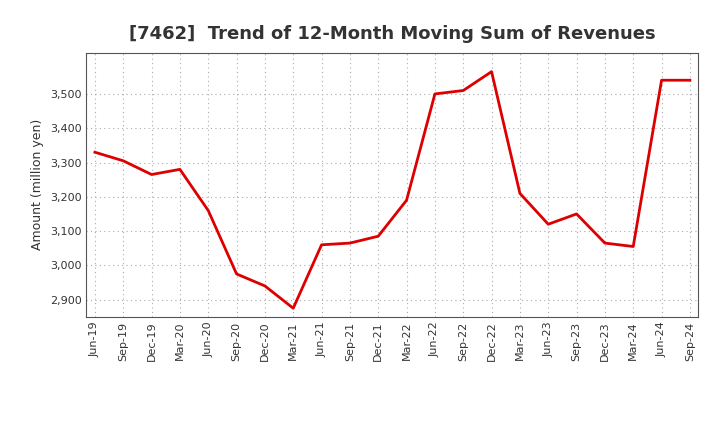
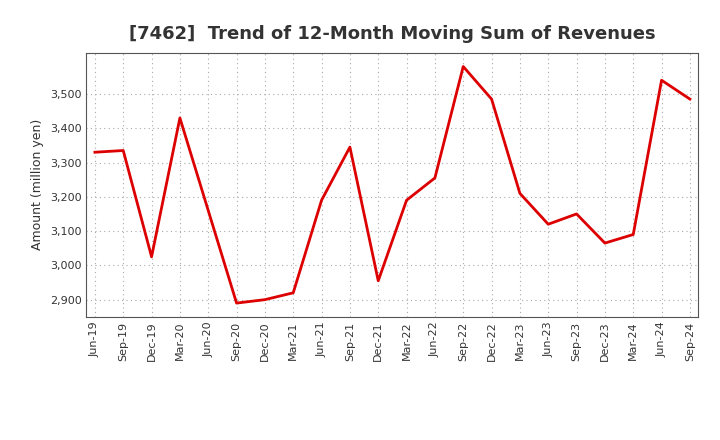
Sep-19: 3,305 -> 3,335
Dec-19: 3,265 -> 3,025
Mar-20: 3,280 -> 3,430
Sep-20: 2,975 -> 2,890
Dec-20: 2,940 -> 2,900
Mar-21: 2,875 -> 2,920
Jun-21: 3,060 -> 3,190
Sep-21: 3,065 -> 3,345
Dec-21: 3,085 -> 2,955
Jun-22: 3,500 -> 3,255
Sep-22: 3,510 -> 3,580
Dec-22: 3,565 -> 3,485
Mar-24: 3,055 -> 3,090
Sep-24: 3,540 -> 3,485
